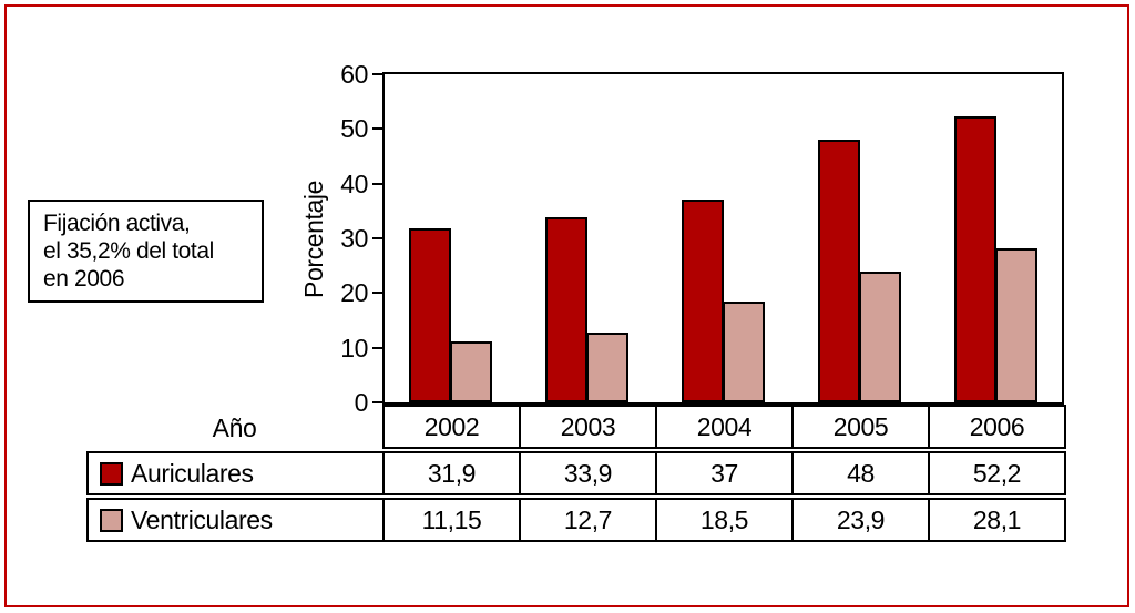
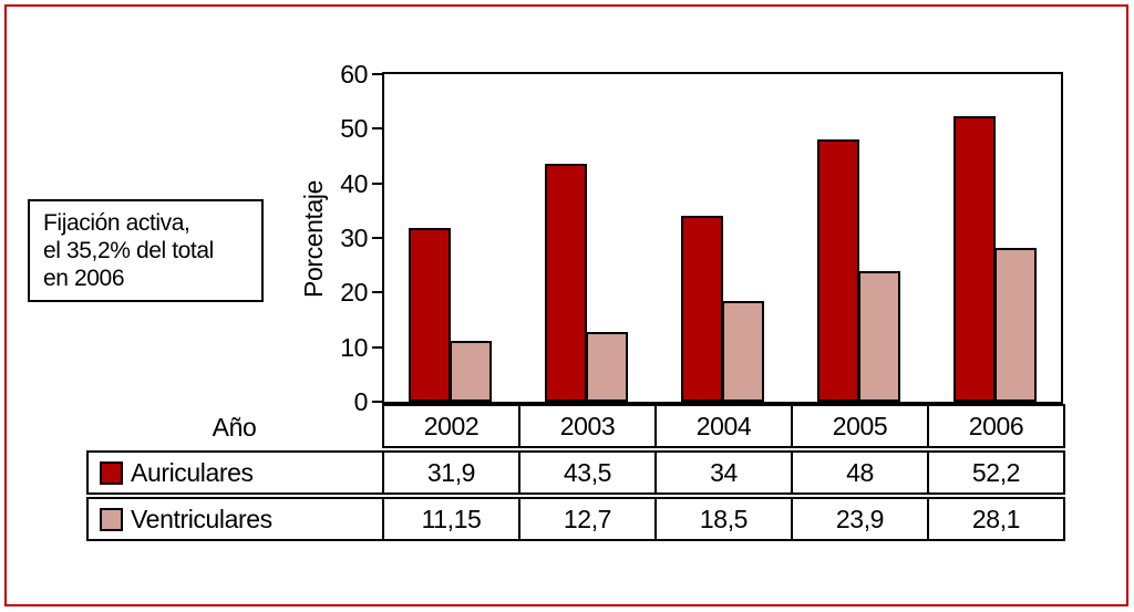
Auriculares/2003: 33,9 -> 43,5
Auriculares/2004: 37 -> 34
